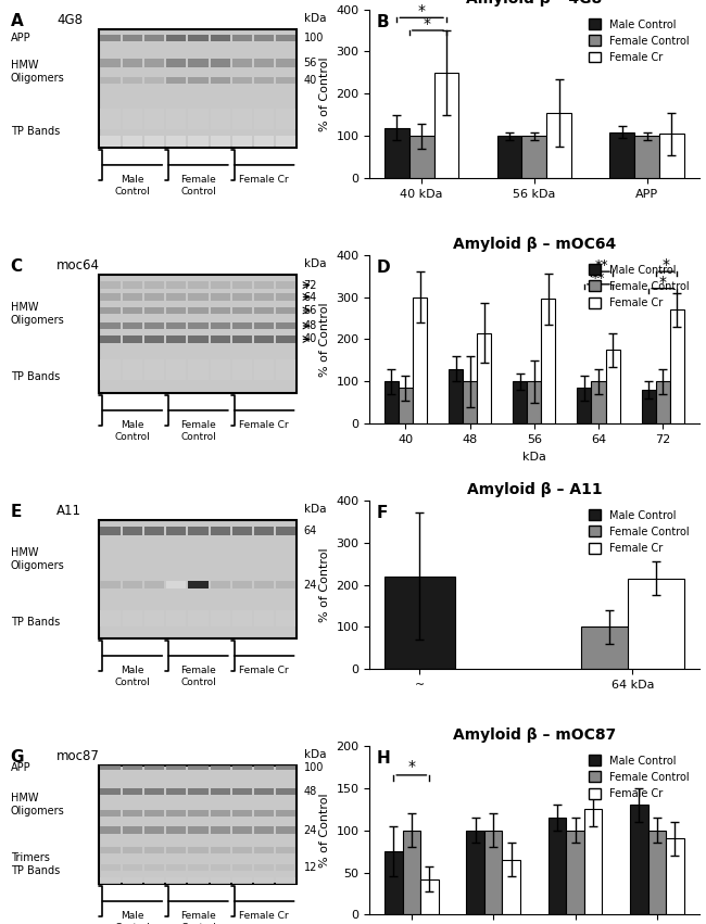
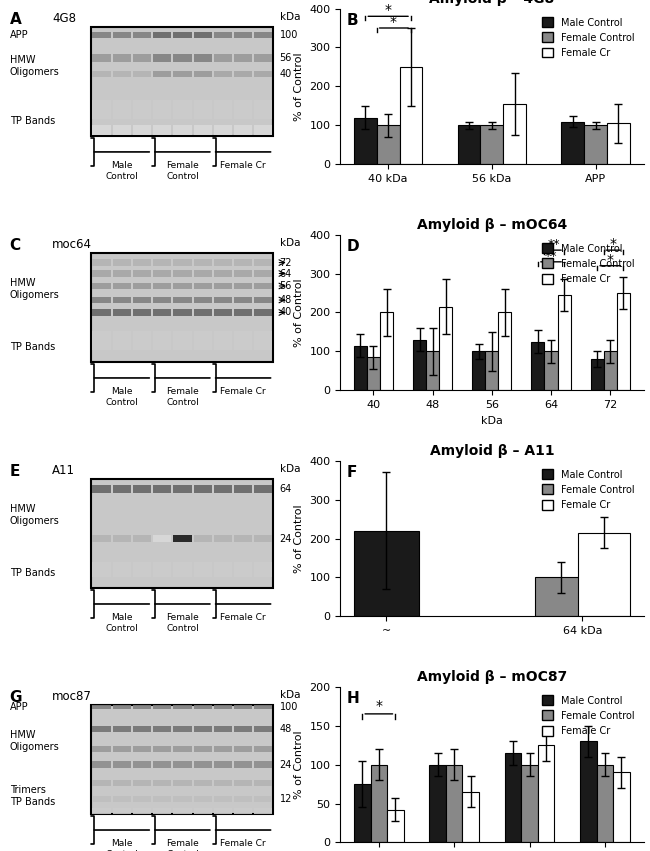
Amyloid β – mOC64/Male Control/40: 100 -> 115
Amyloid β – mOC64/Female Cr/40: 300 -> 200
Amyloid β – mOC64/Female Cr/56: 295 -> 200
Amyloid β – mOC64/Male Control/64: 85 -> 125
Amyloid β – mOC64/Female Cr/64: 175 -> 245
Amyloid β – mOC64/Female Cr/72: 270 -> 250
